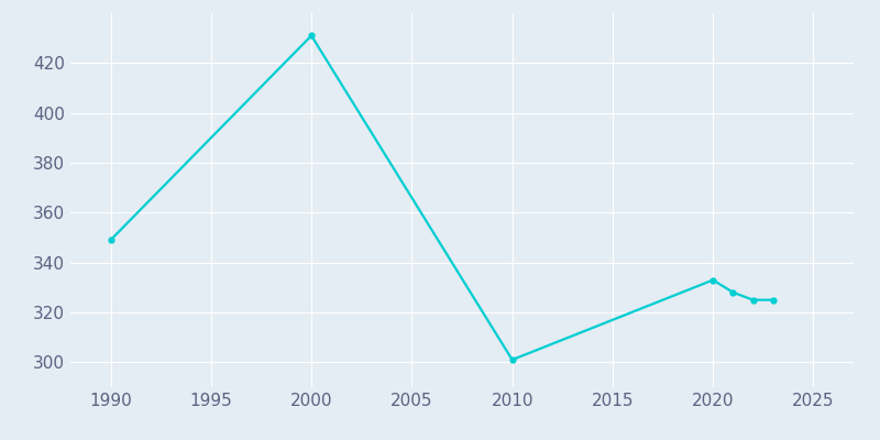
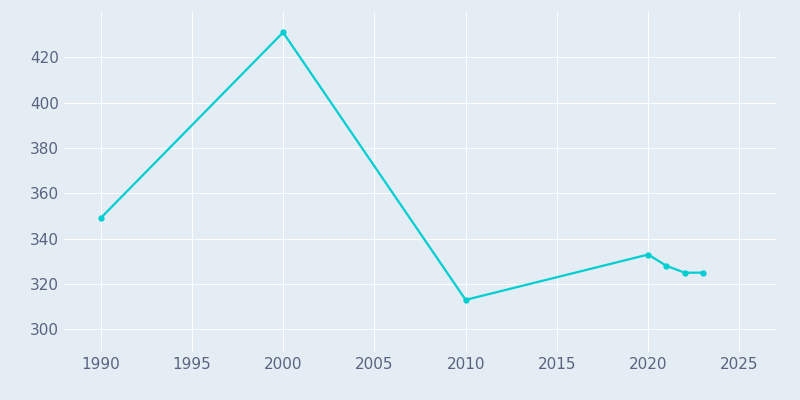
2010: 301 -> 313
